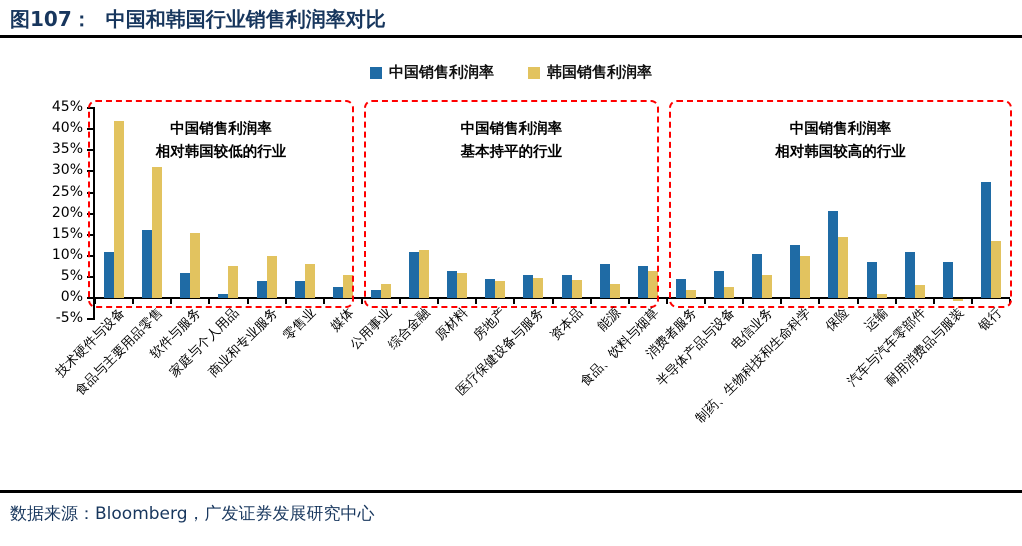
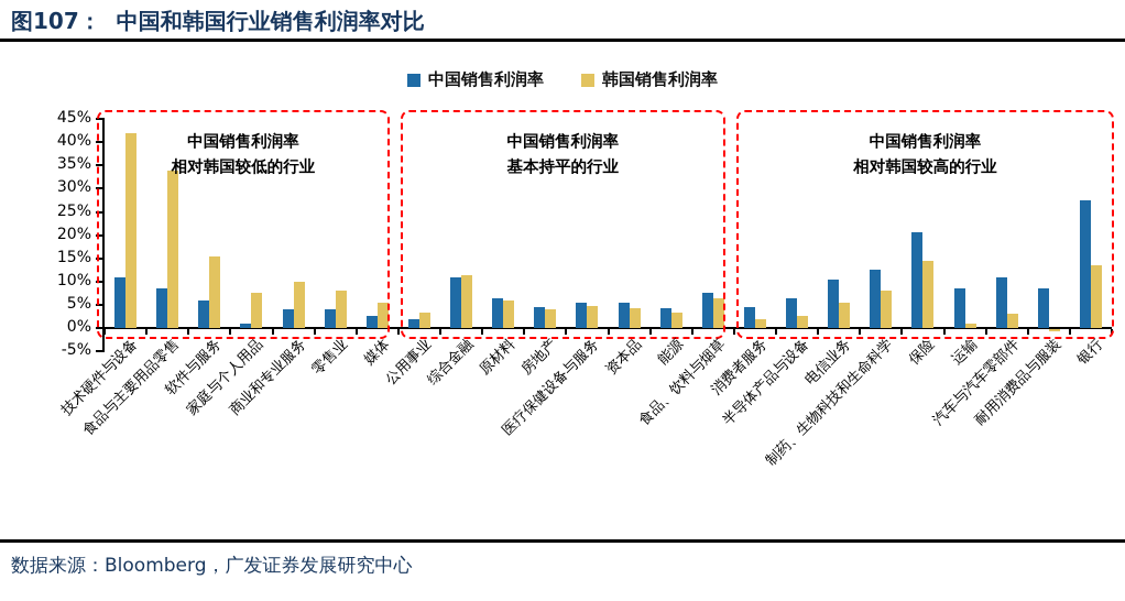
中国销售利润率/食品与主要用品零售: 16% -> 8%
韩国销售利润率/食品与主要用品零售: 31% -> 34%
中国销售利润率/能源: 8% -> 4%
韩国销售利润率/制药、生物科技和生命科学: 10% -> 8%
